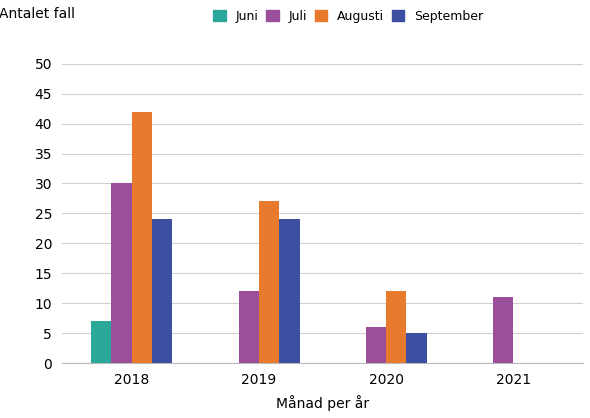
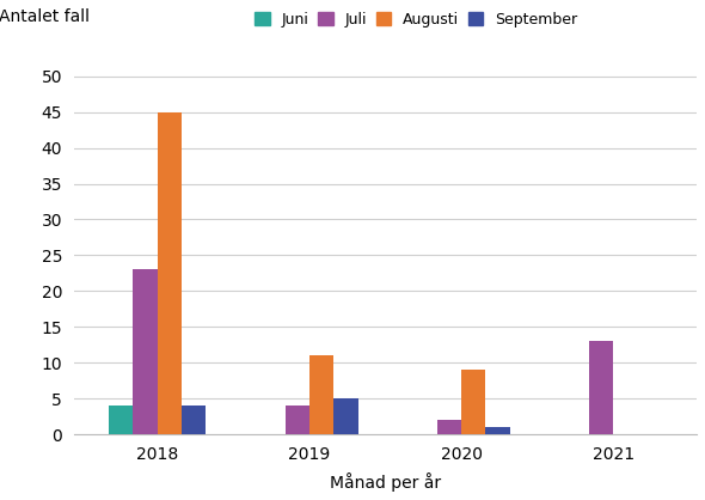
Juni/2018: 7 -> 4
Juli/2018: 30 -> 23
Augusti/2018: 42 -> 45
September/2018: 24 -> 4
Juli/2019: 12 -> 4
Augusti/2019: 27 -> 11
September/2019: 24 -> 5
Juli/2020: 6 -> 2
Augusti/2020: 12 -> 9
September/2020: 5 -> 1
Juli/2021: 11 -> 13
